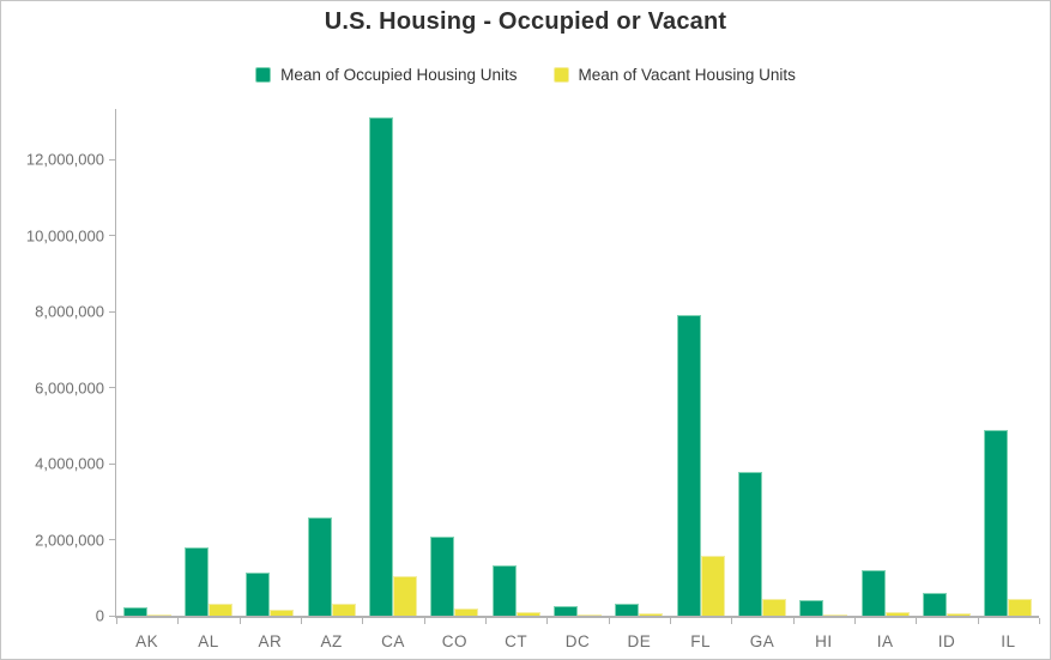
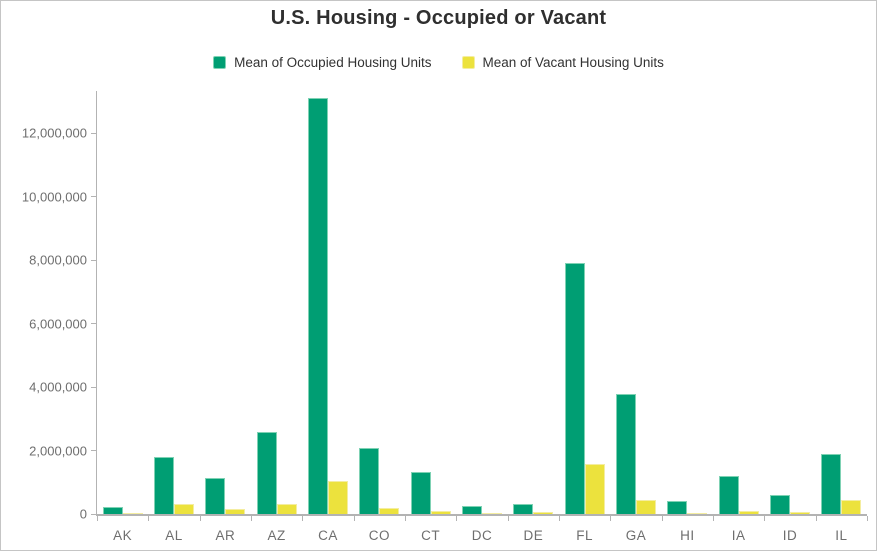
Mean of Occupied Housing Units/IL: 4900000 -> 1900000
